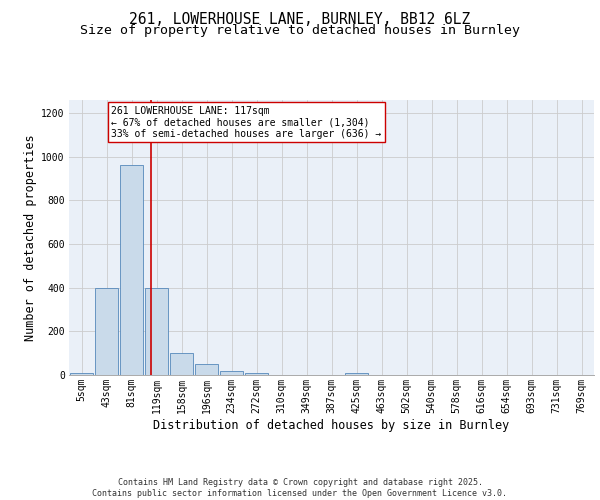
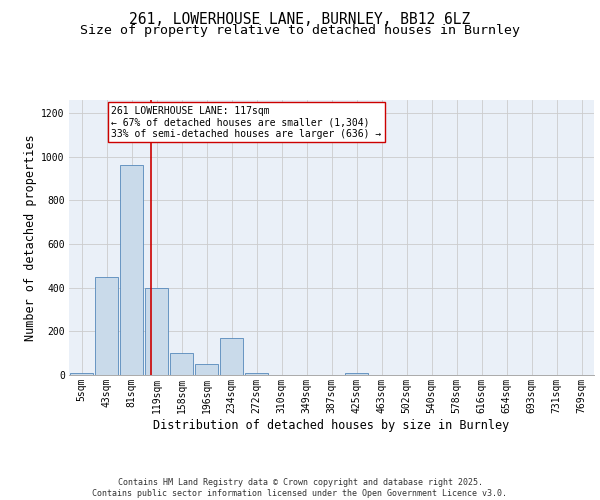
43sqm: 400 -> 450
234sqm: 20 -> 170
